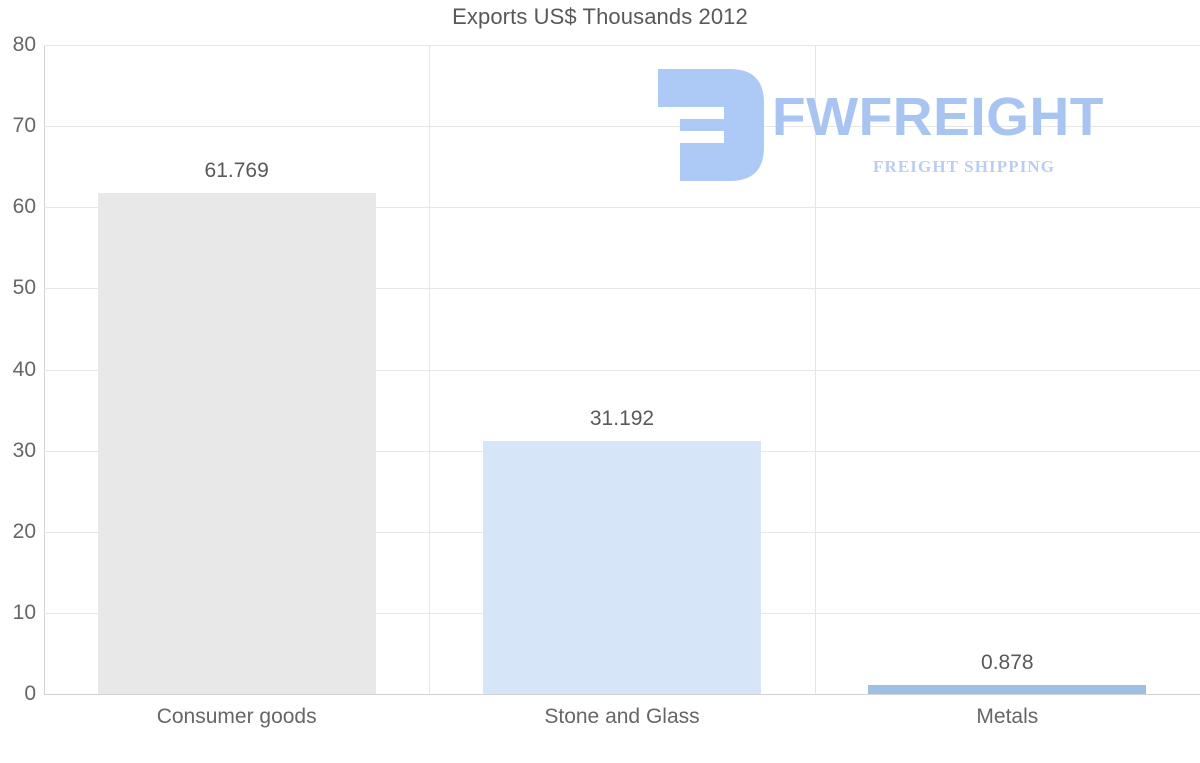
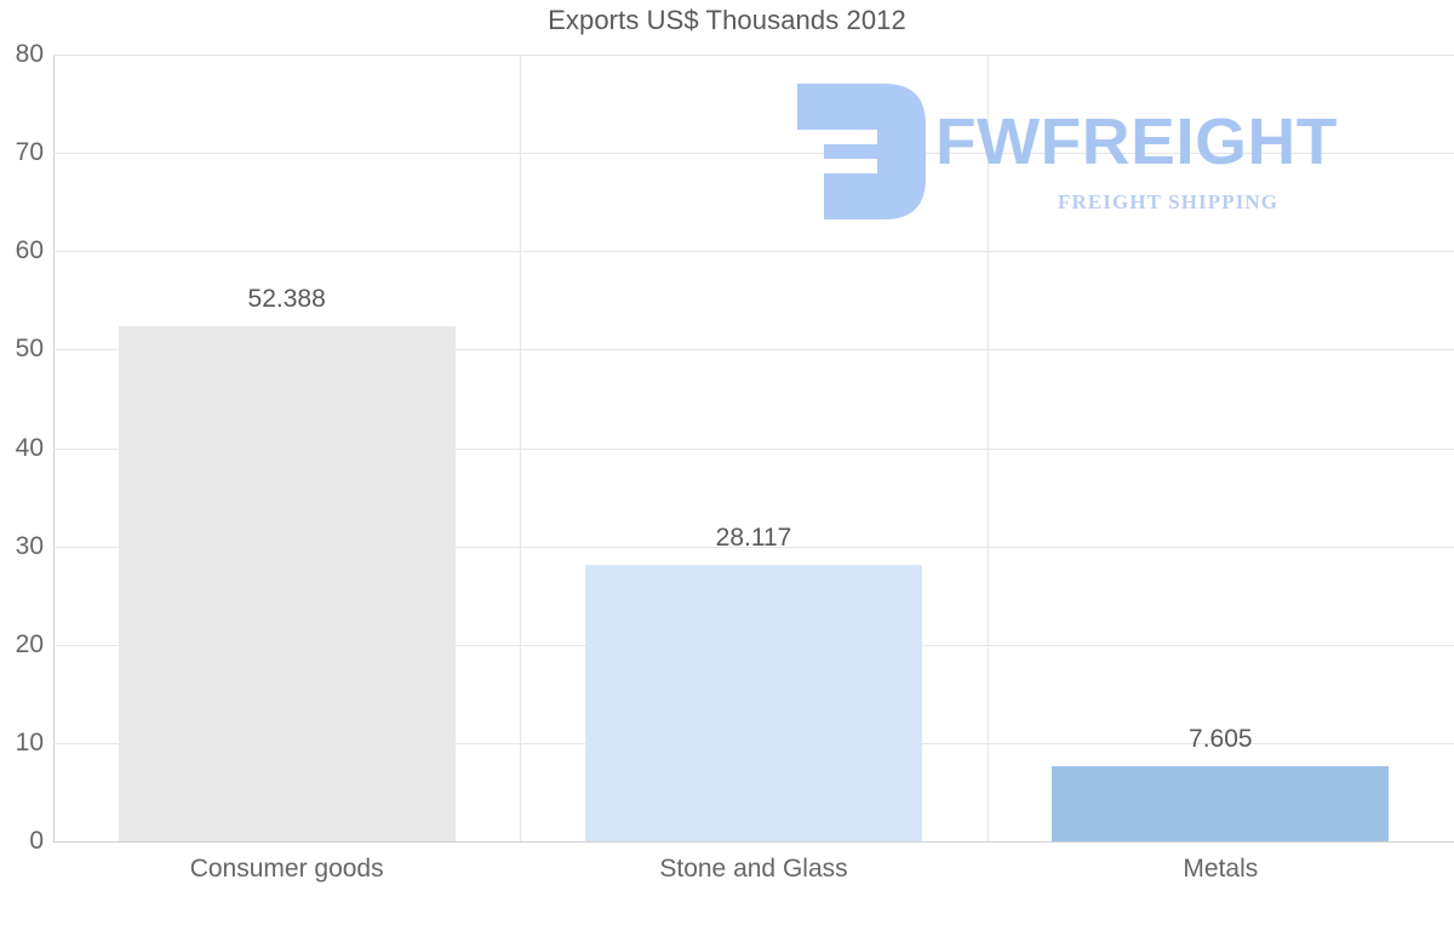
Consumer goods: 61.769 -> 52.388
Stone and Glass: 31.192 -> 28.117
Metals: 0.878 -> 7.605
